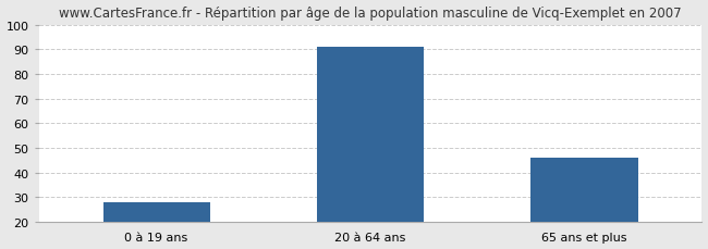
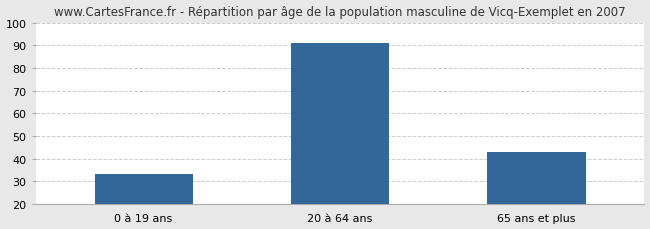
0 à 19 ans: 28 -> 33
65 ans et plus: 46 -> 43
